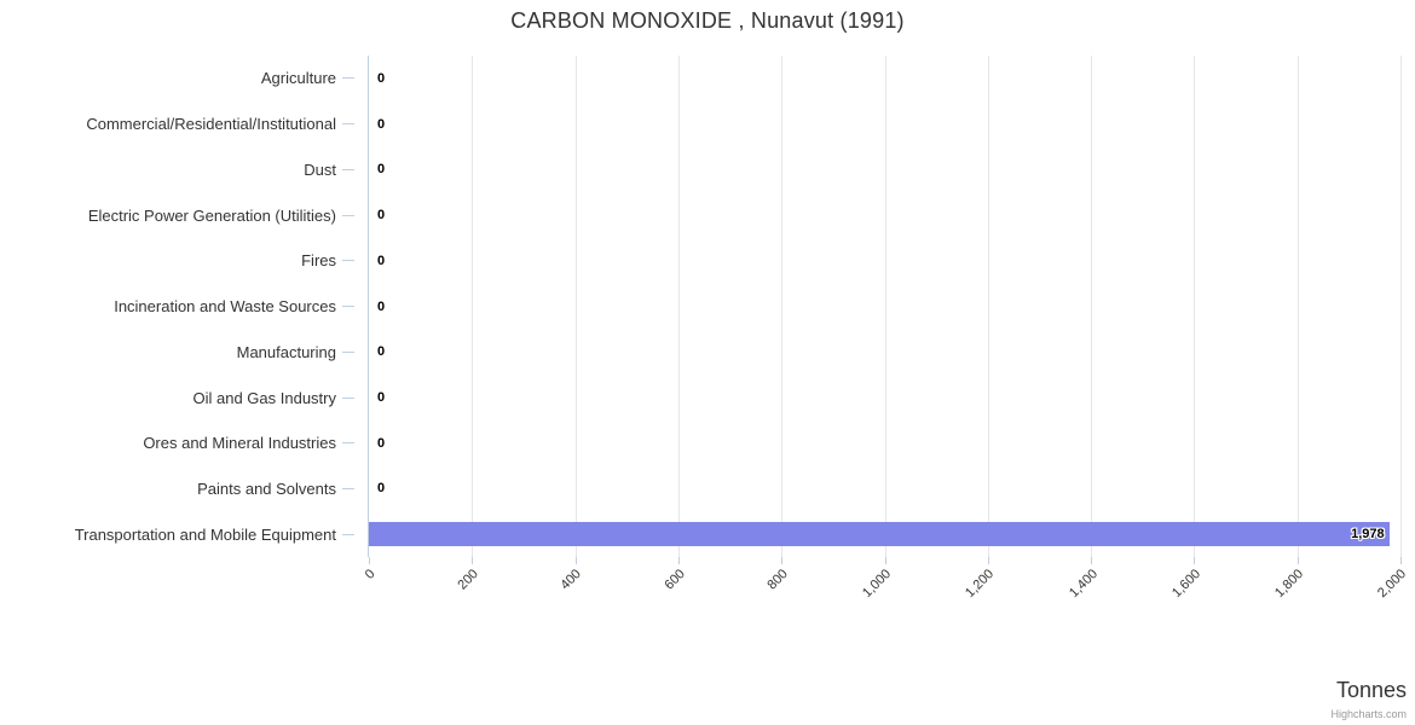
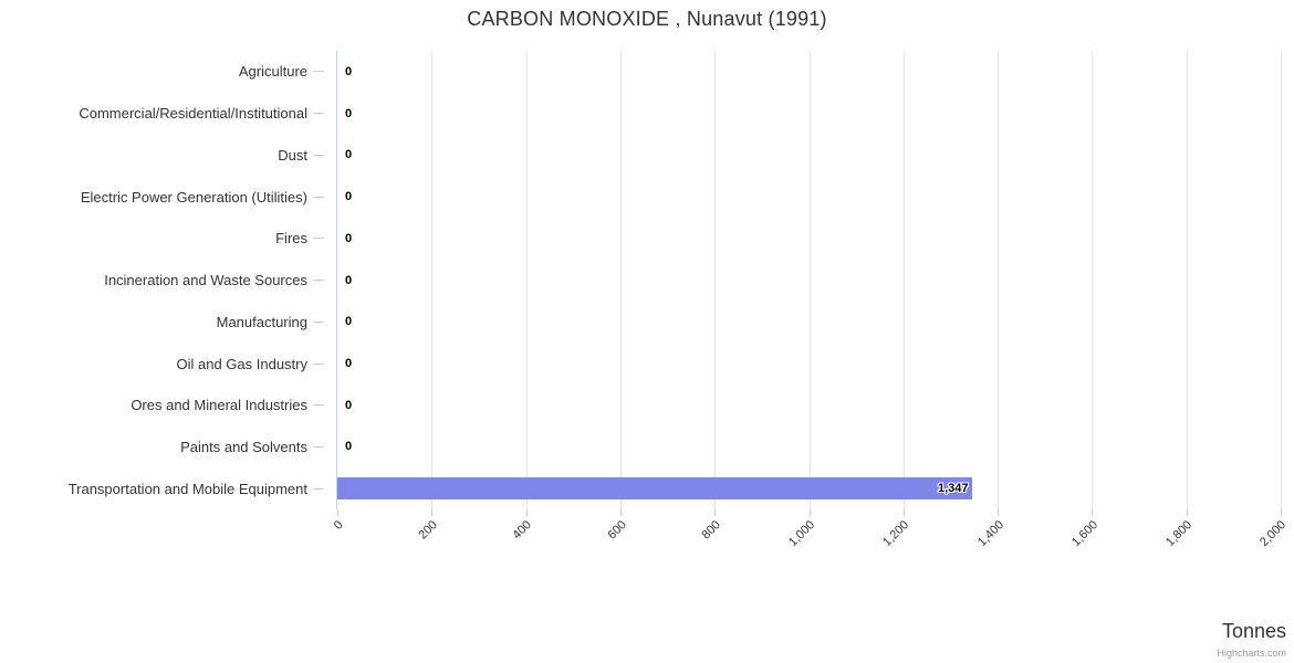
Transportation and Mobile Equipment: 1,978 -> 1,347
